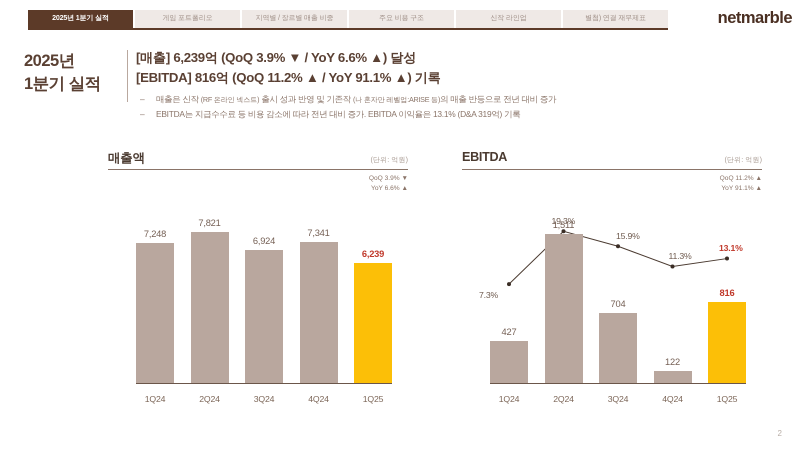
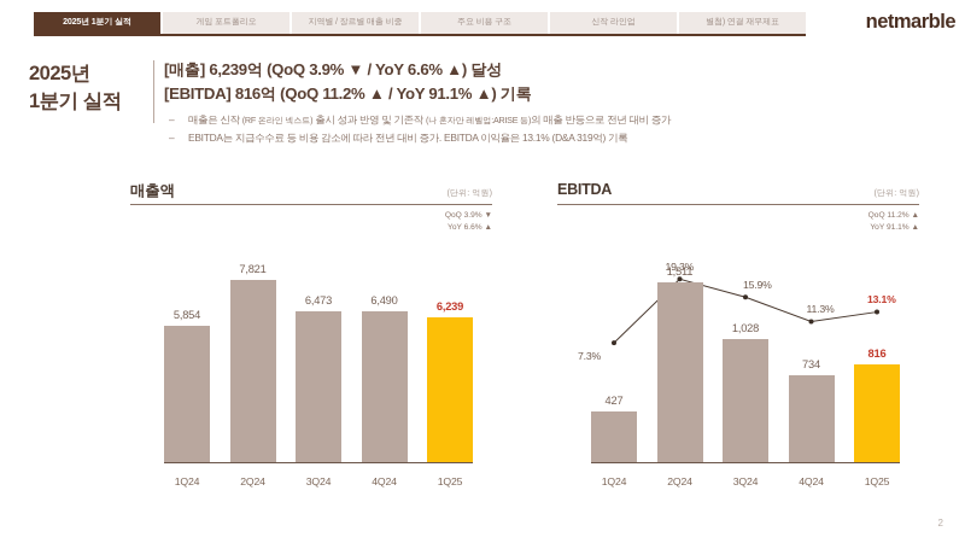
매출액/1Q24: 7,248 -> 5,854
매출액/3Q24: 6,924 -> 6,473
매출액/4Q24: 7,341 -> 6,490
EBITDA/3Q24: 704 -> 1,028
EBITDA/4Q24: 122 -> 734
